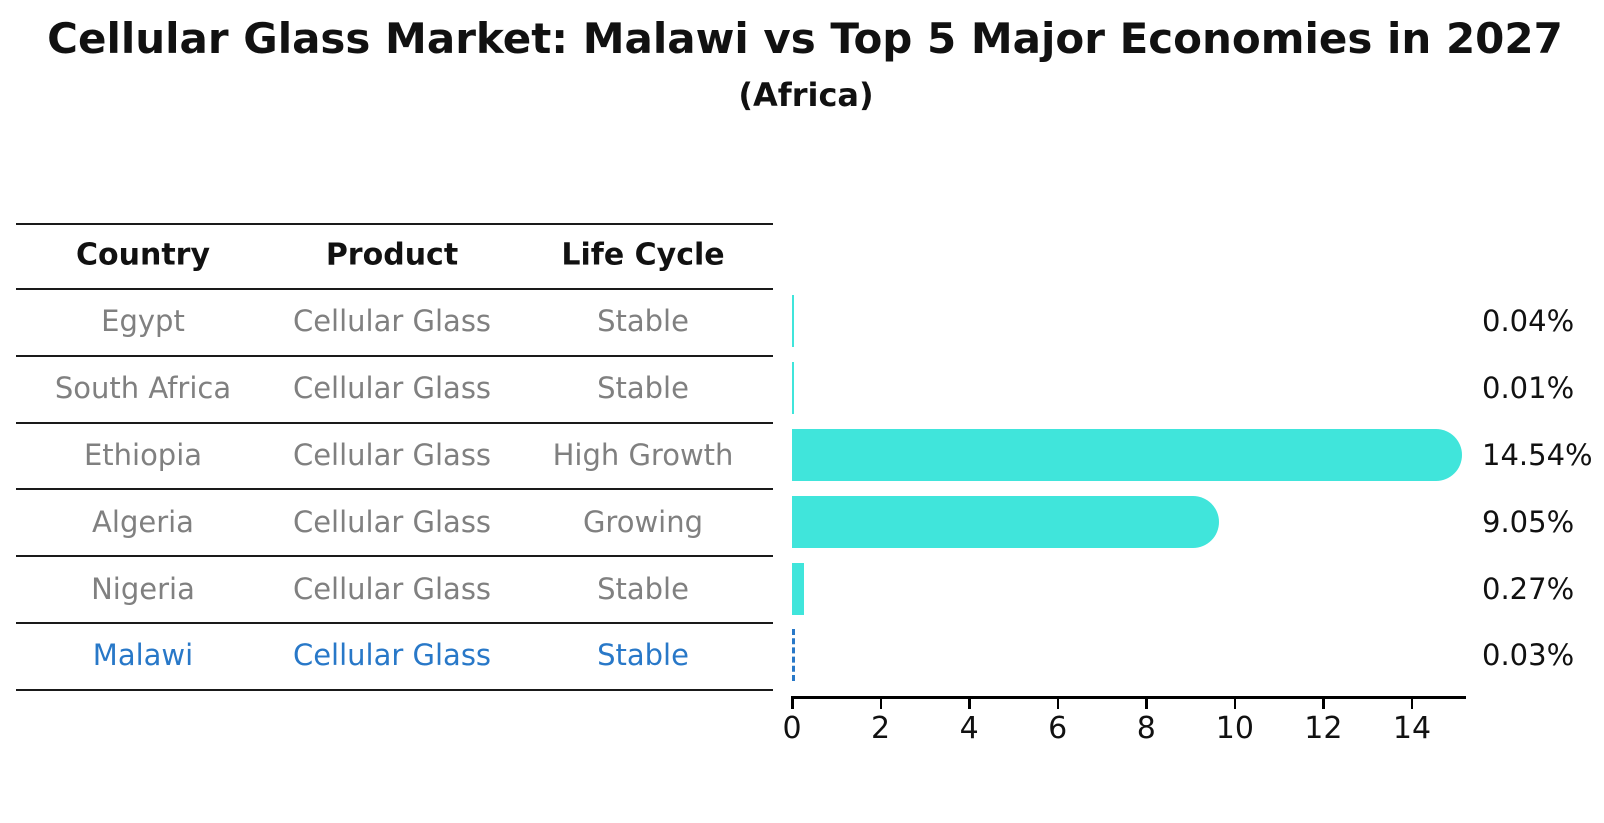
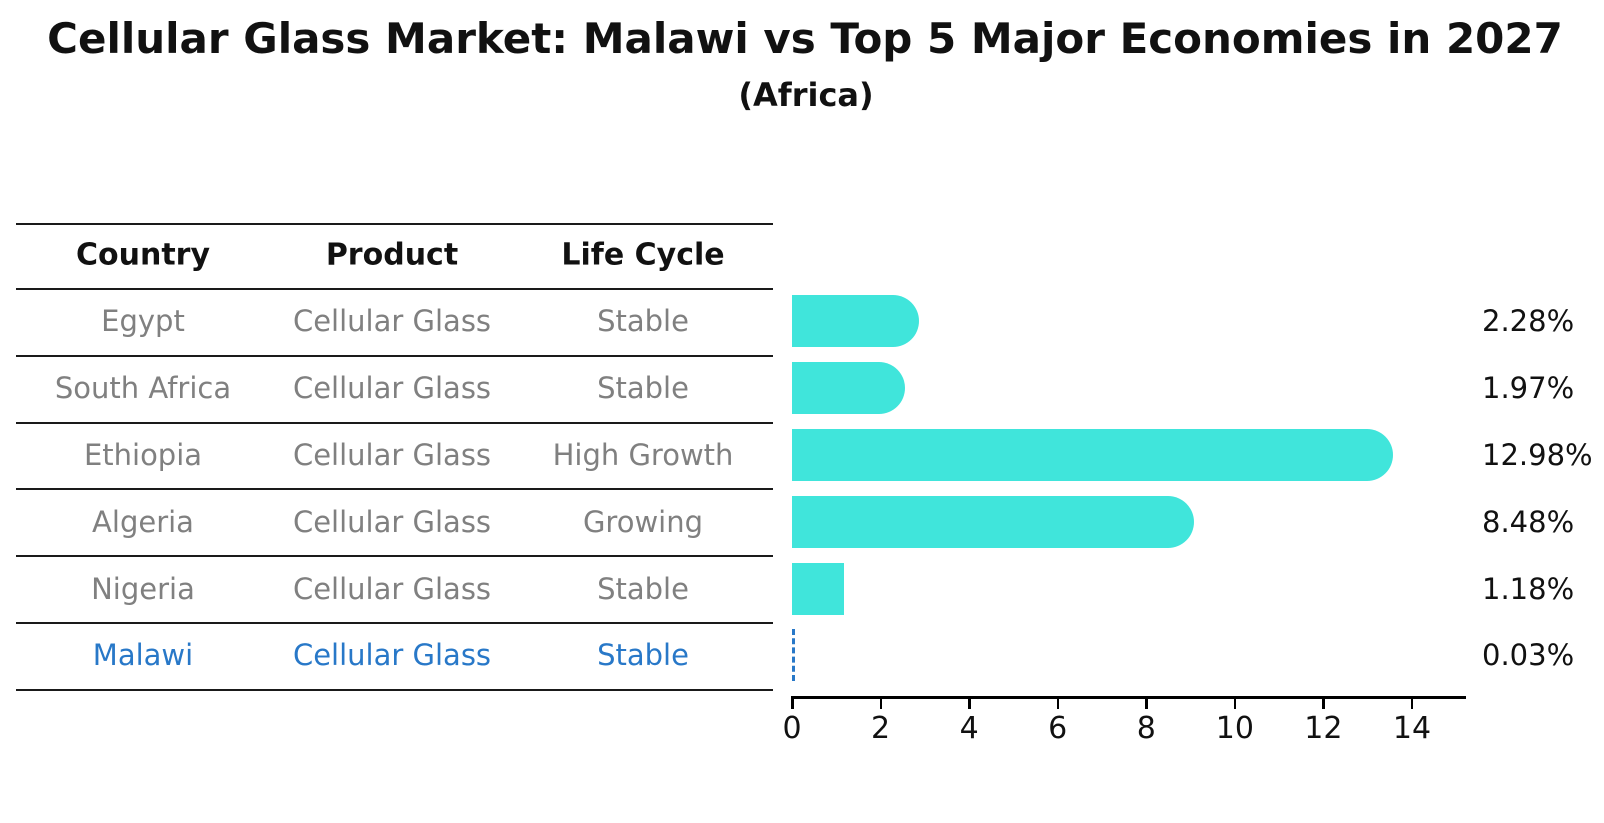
Egypt: 0.04% -> 2.28%
South Africa: 0.01% -> 1.97%
Ethiopia: 14.54% -> 12.98%
Algeria: 9.05% -> 8.48%
Nigeria: 0.27% -> 1.18%
